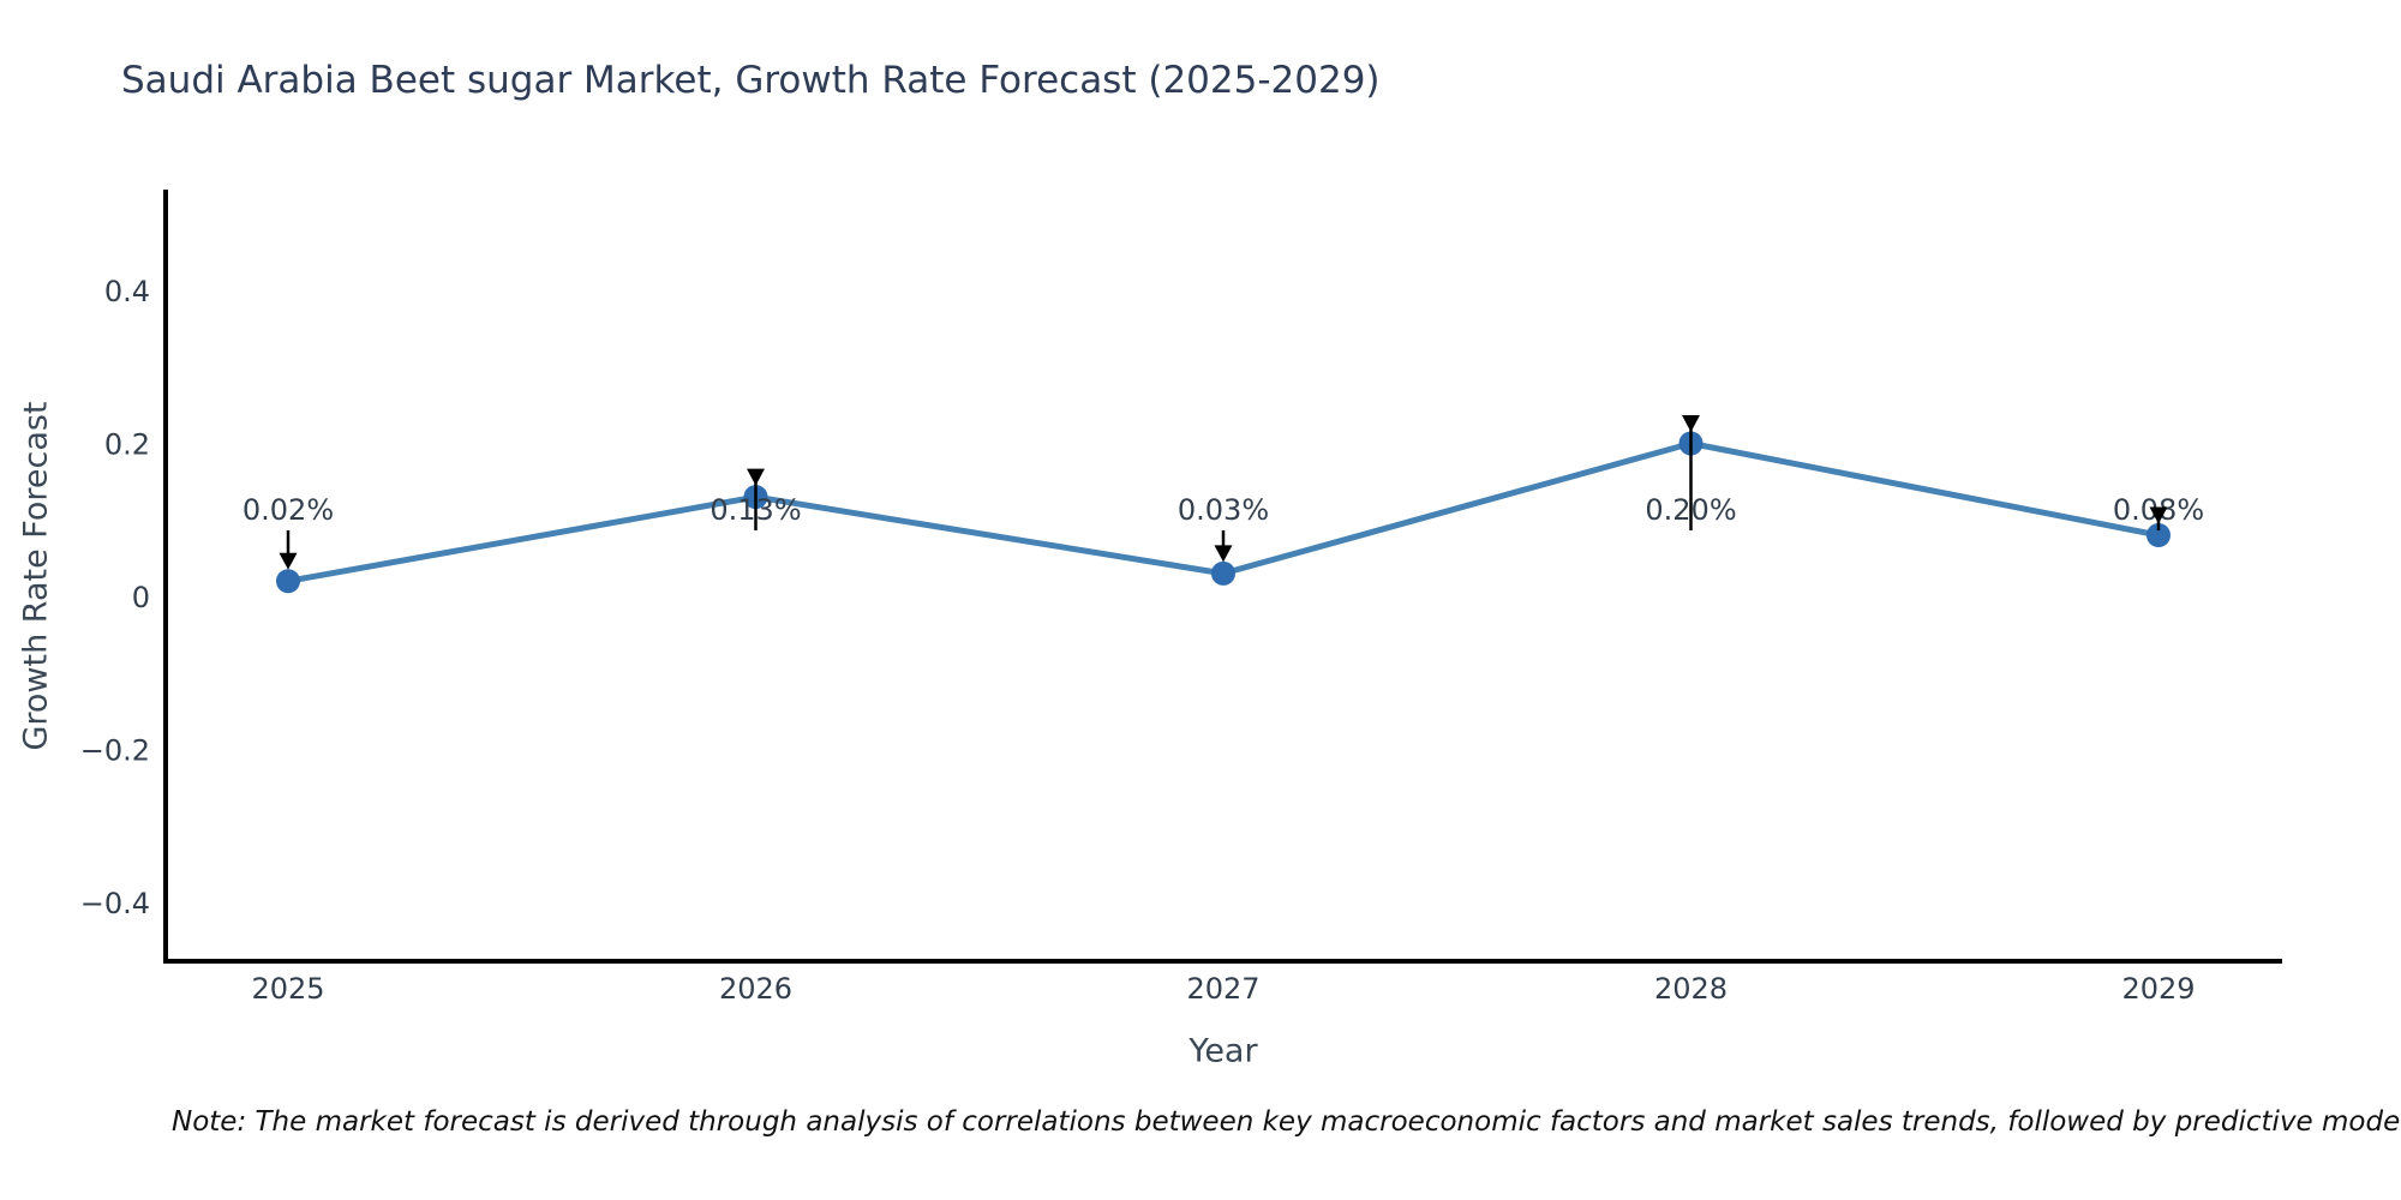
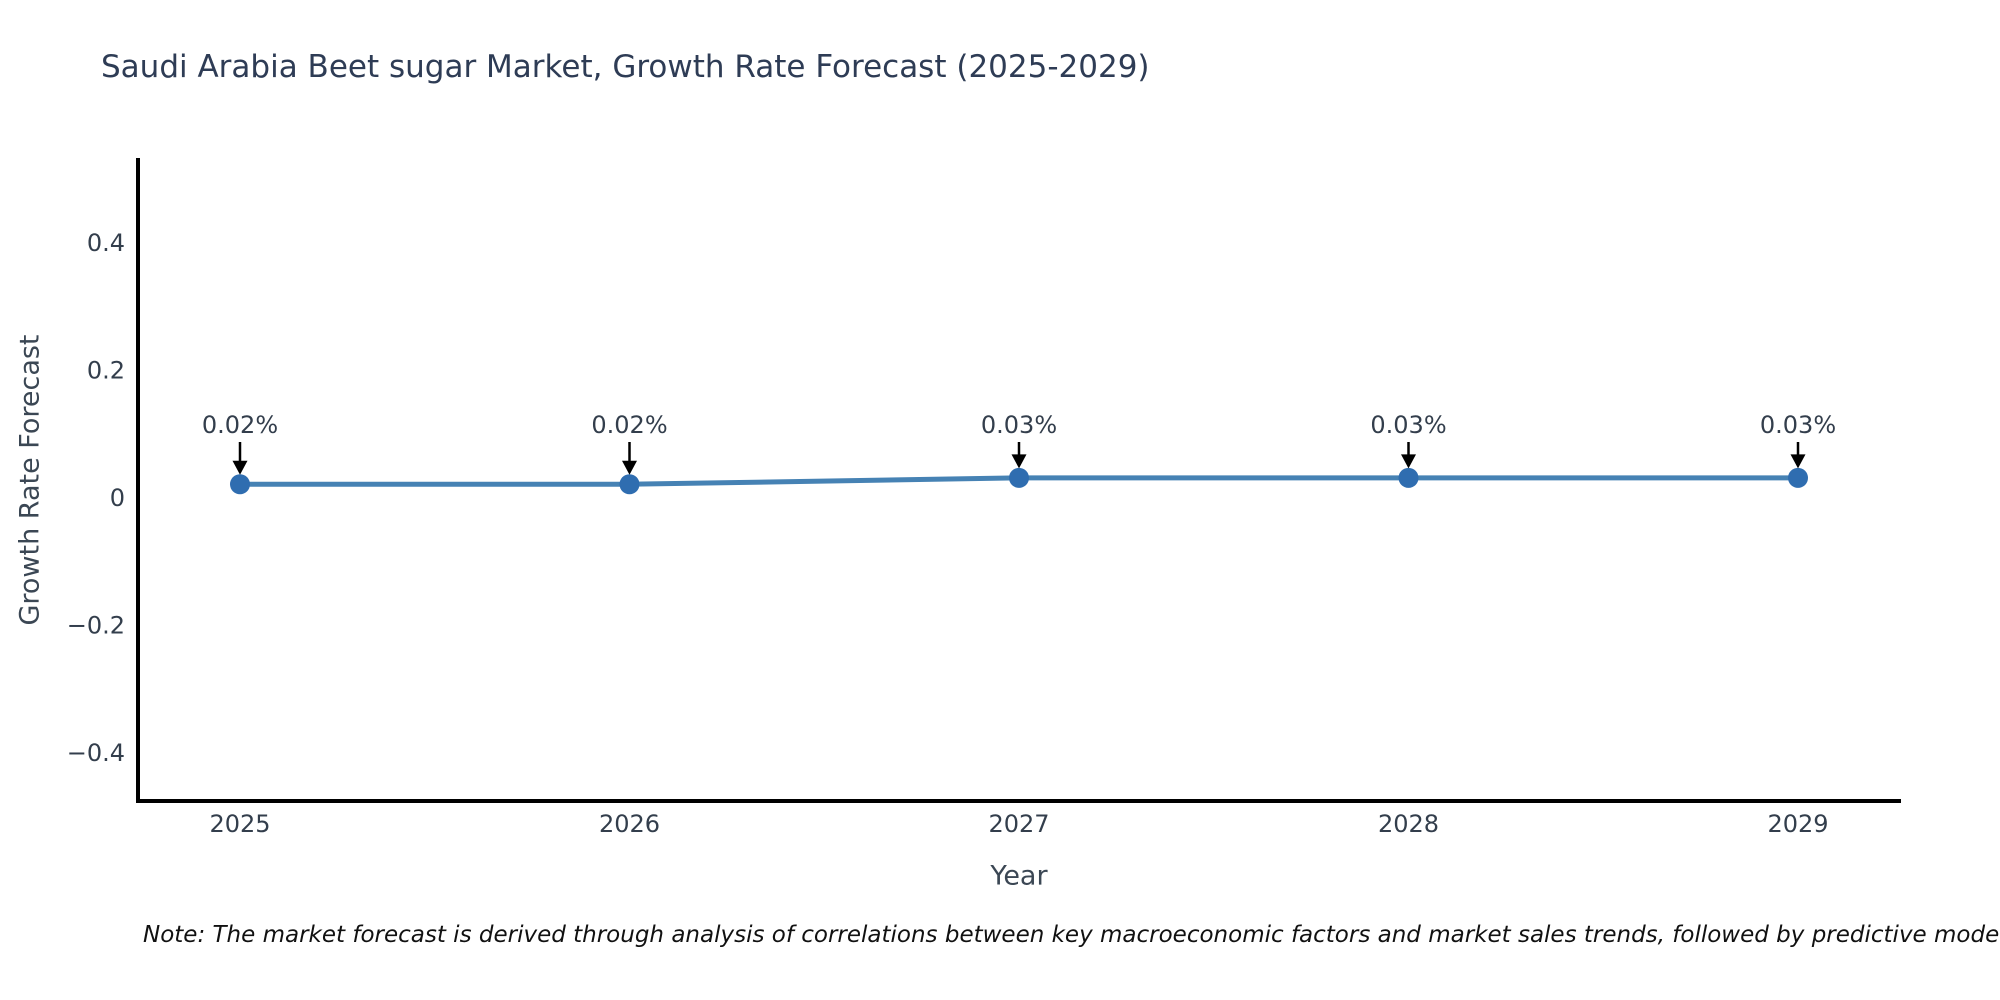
2026: 0.13% -> 0.02%
2028: 0.20% -> 0.03%
2029: 0.08% -> 0.03%
